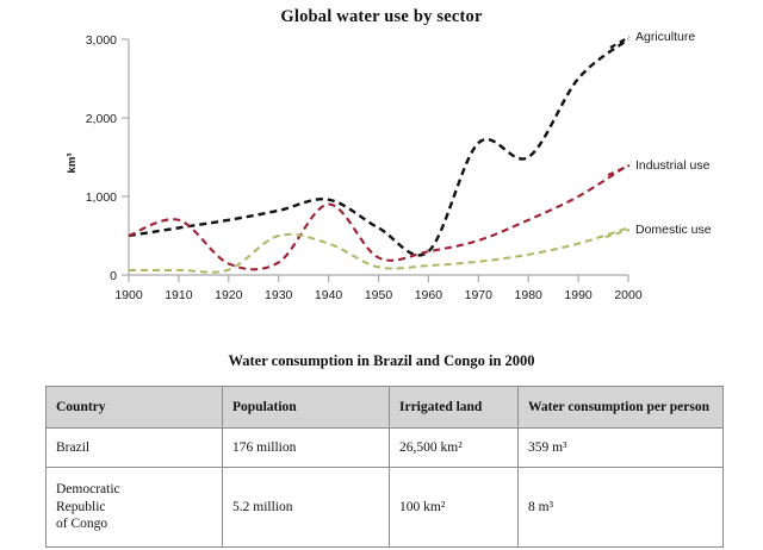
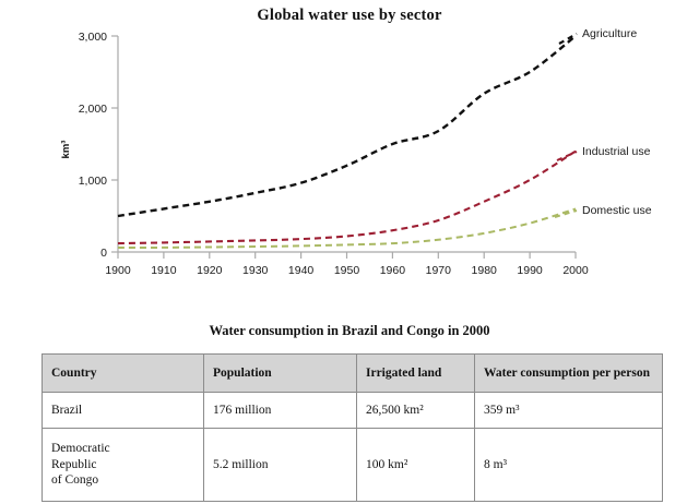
Industrial use/1900: 500 -> 100
Industrial use/1910: 700 -> 100
Domestic use/1930: 500 -> 100
Industrial use/1940: 900 -> 200
Domestic use/1940: 400 -> 100
Agriculture/1950: 600 -> 1200
Agriculture/1960: 300 -> 1500
Agriculture/1980: 1500 -> 2200
